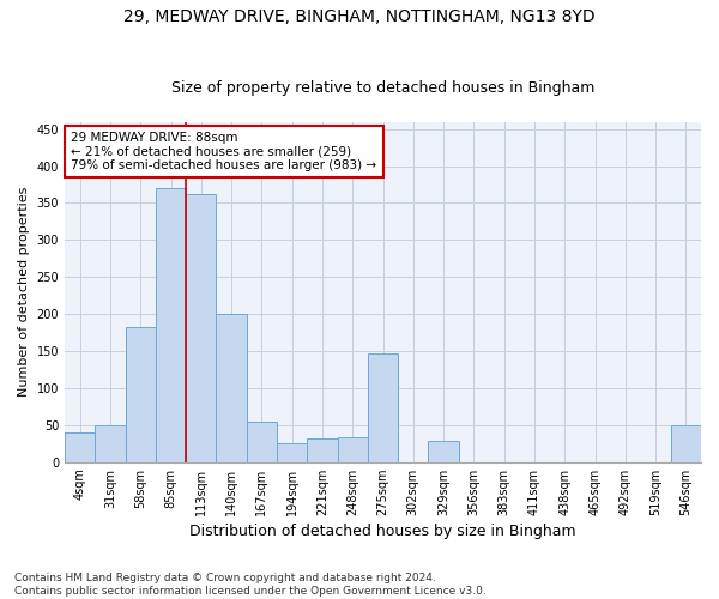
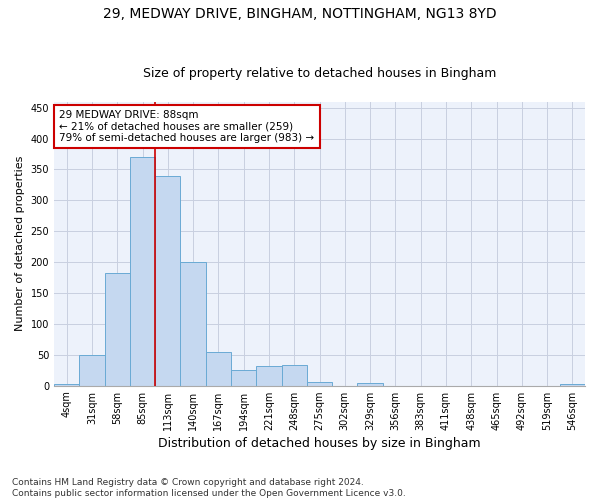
4sqm: 40 -> 3
113sqm: 362 -> 340
275sqm: 146 -> 6
329sqm: 28 -> 5
546sqm: 50 -> 3
